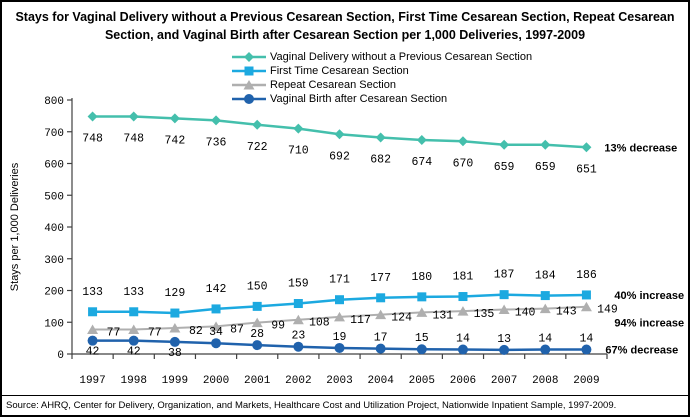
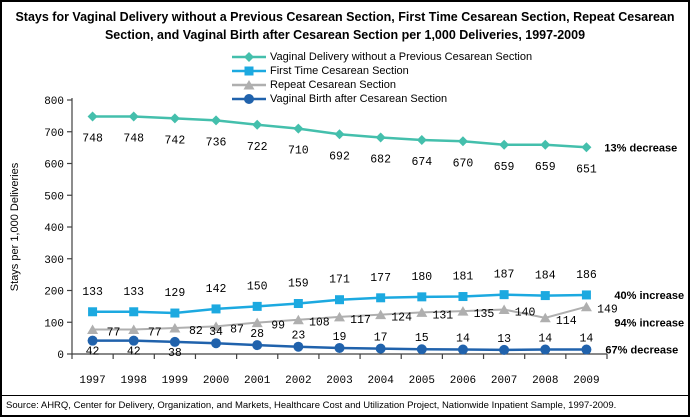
Repeat Cesarean Section/2008: 143 -> 114
